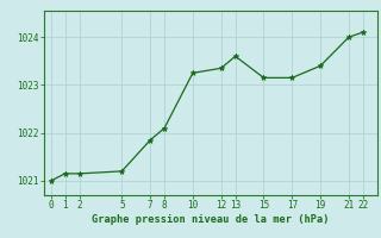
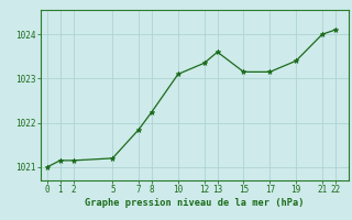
8: 1022.10 -> 1022.25
10: 1023.25 -> 1023.10
